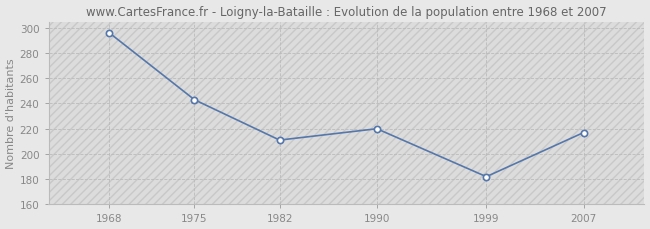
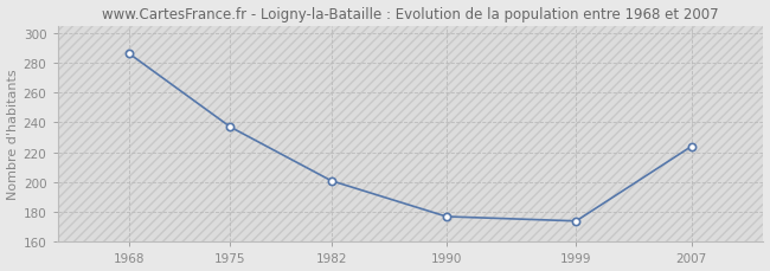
1968: 296 -> 286
1975: 243 -> 237
1982: 211 -> 201
1990: 220 -> 177
1999: 182 -> 174
2007: 217 -> 224
